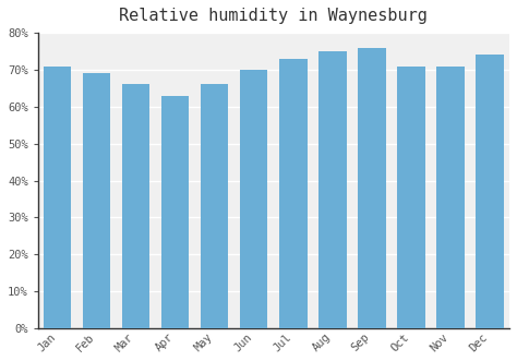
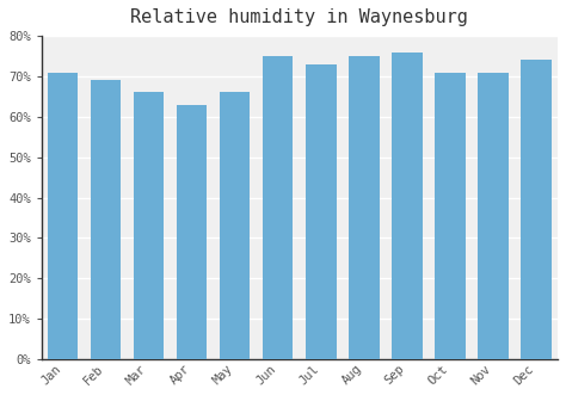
Jun: 70% -> 75%
